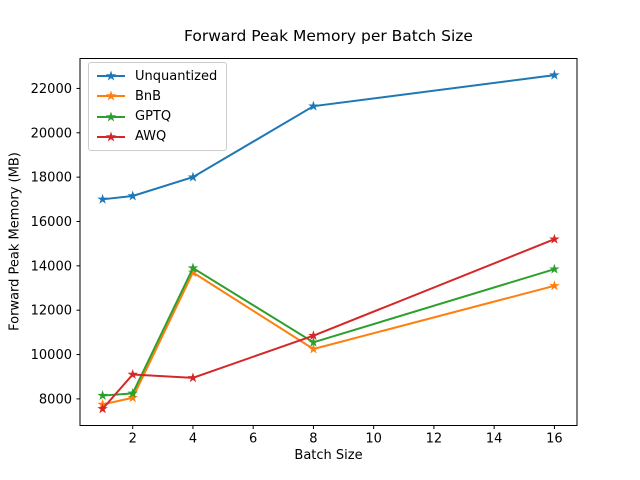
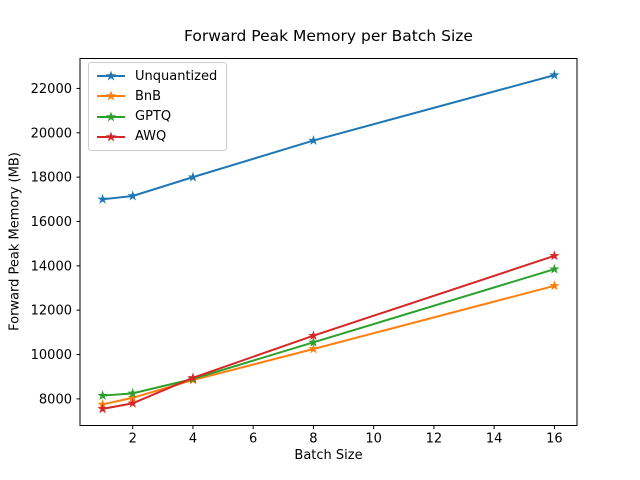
AWQ/2: 9100 -> 7800
BnB/4: 13700 -> 8800
GPTQ/4: 13900 -> 8900
Unquantized/8: 21200 -> 19600
AWQ/16: 15200 -> 14400
